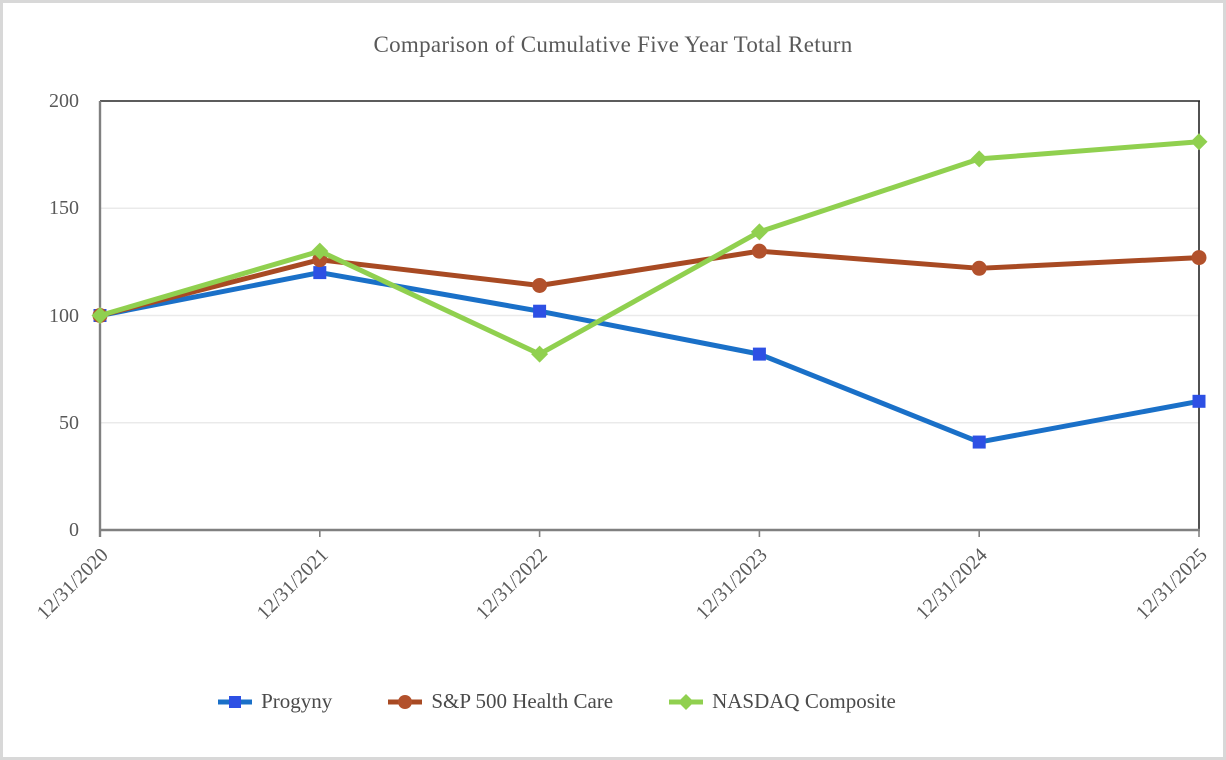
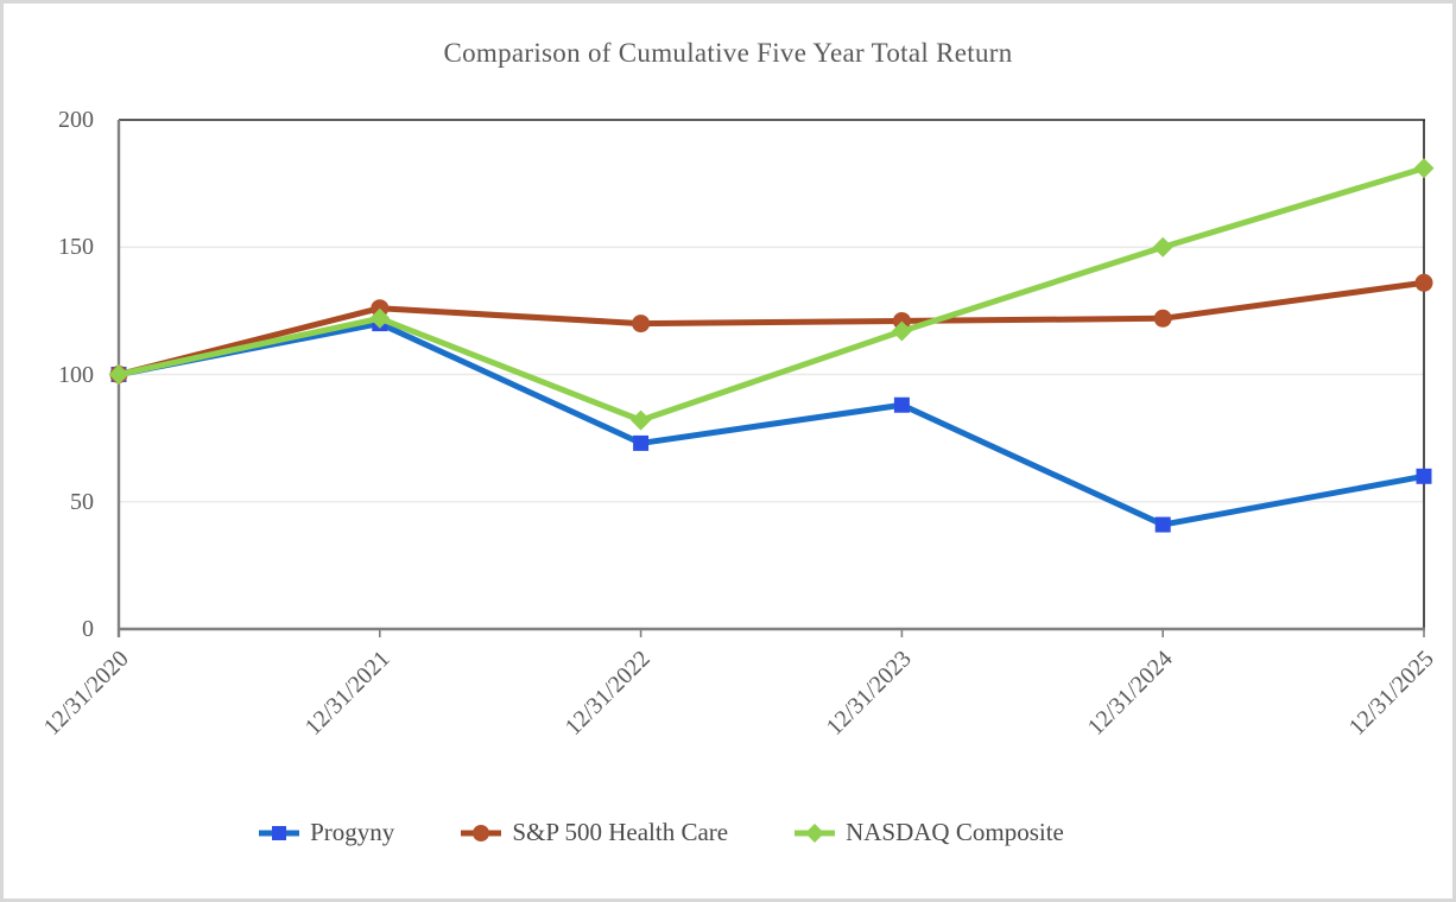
NASDAQ Composite/12/31/2021: 130 -> 122
Progyny/12/31/2022: 102 -> 73
S&P 500 Health Care/12/31/2022: 114 -> 120
Progyny/12/31/2023: 82 -> 88
S&P 500 Health Care/12/31/2023: 130 -> 121
NASDAQ Composite/12/31/2023: 139 -> 117
NASDAQ Composite/12/31/2024: 173 -> 150
S&P 500 Health Care/12/31/2025: 127 -> 136
